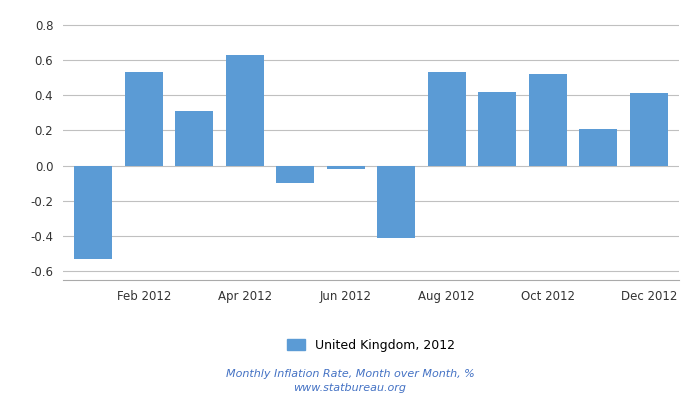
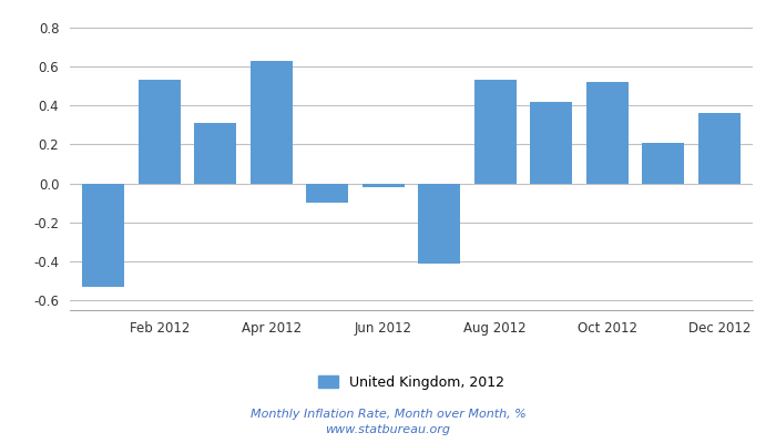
Dec 2012: 0.41 -> 0.36
